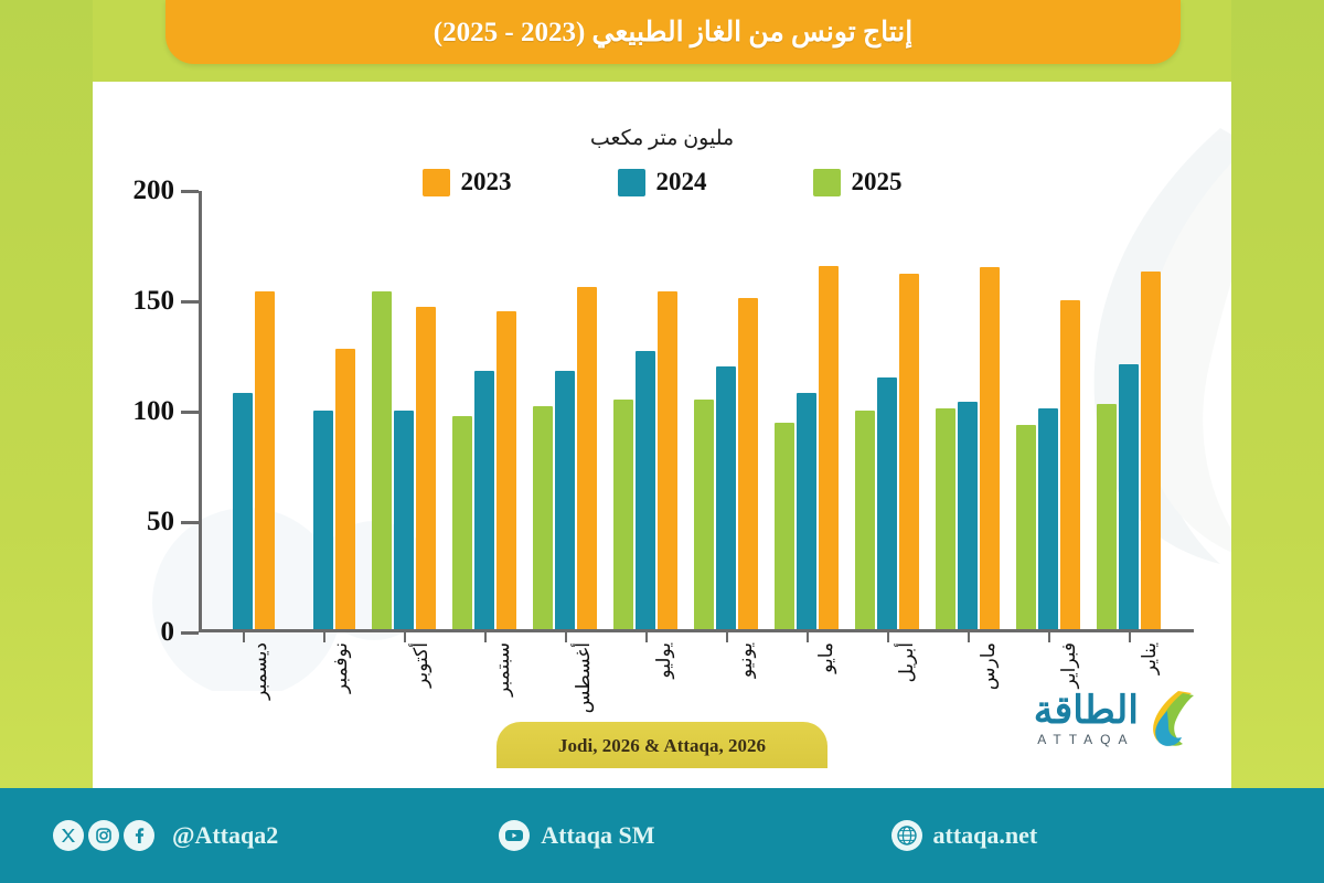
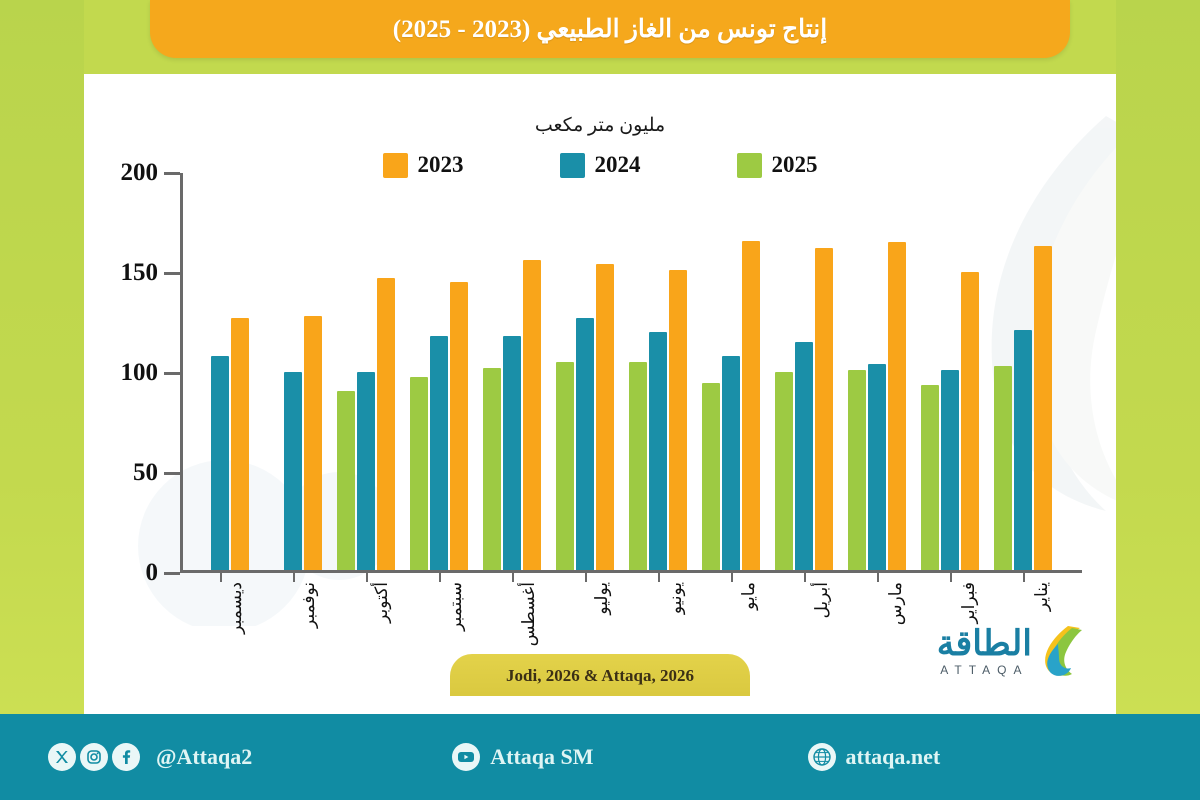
2025/أكتوبر: 154 -> 90
2023/ديسمبر: 154 -> 127
